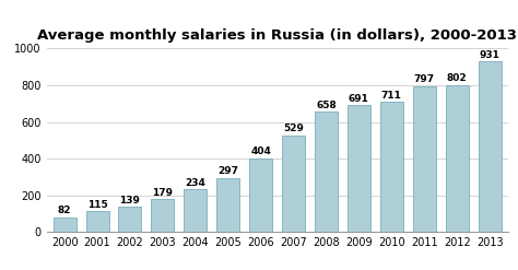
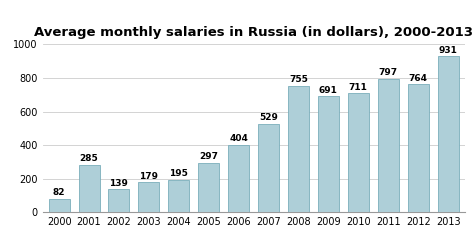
2001: 115 -> 285
2004: 234 -> 195
2008: 658 -> 755
2012: 802 -> 764
